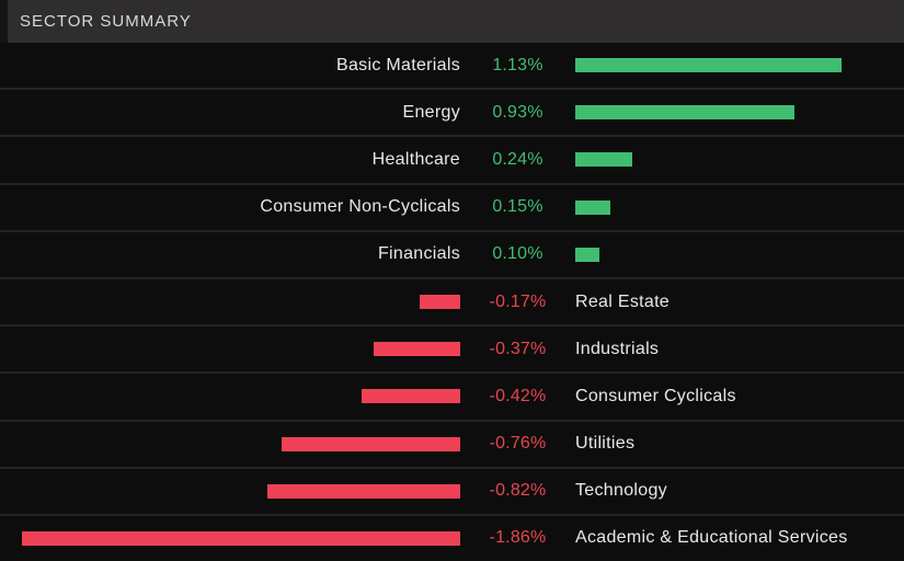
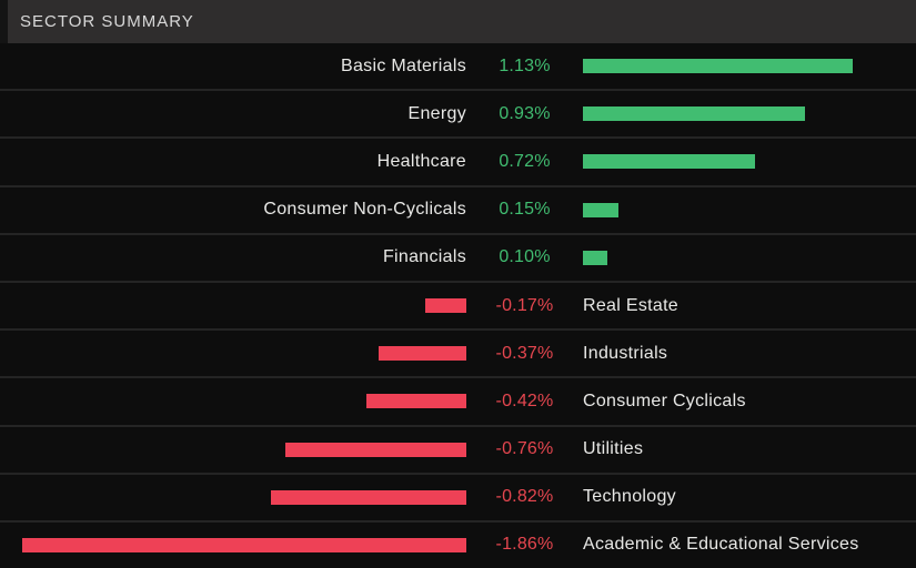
Healthcare: 0.24% -> 0.72%
